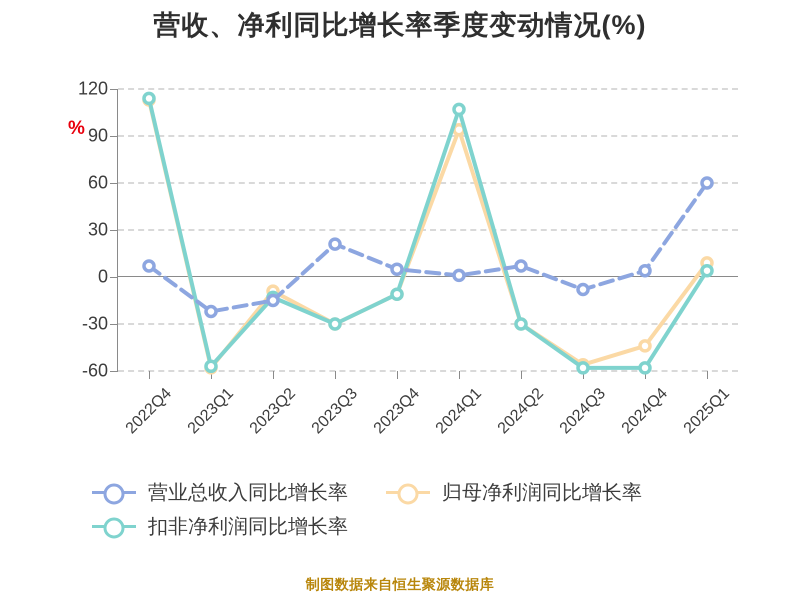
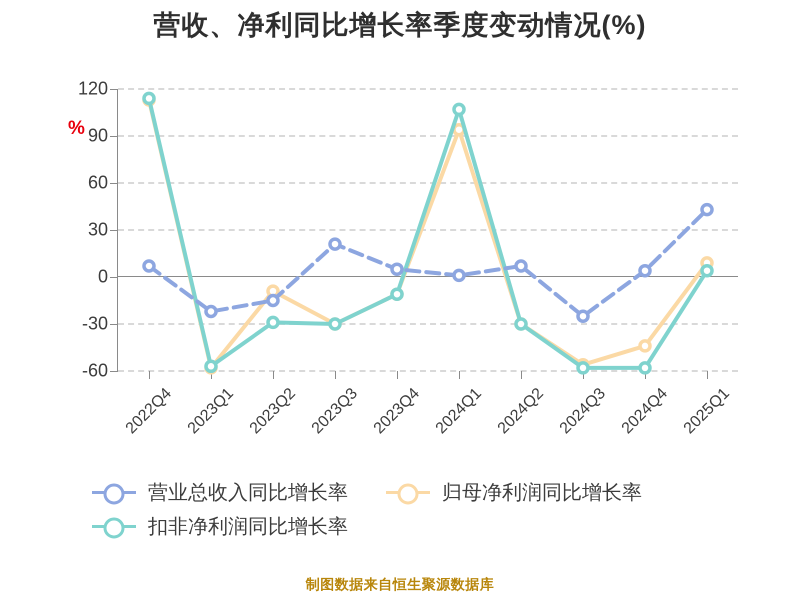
扣非净利润同比增长率/2023Q2: -13 -> -29
营业总收入同比增长率/2024Q3: -8 -> -25
营业总收入同比增长率/2025Q1: 60 -> 43
